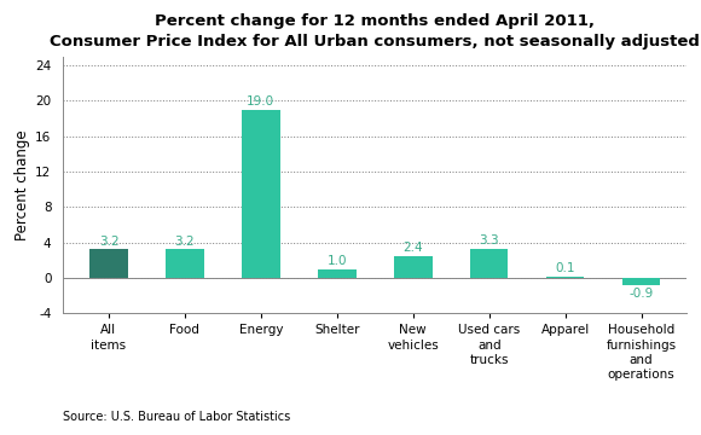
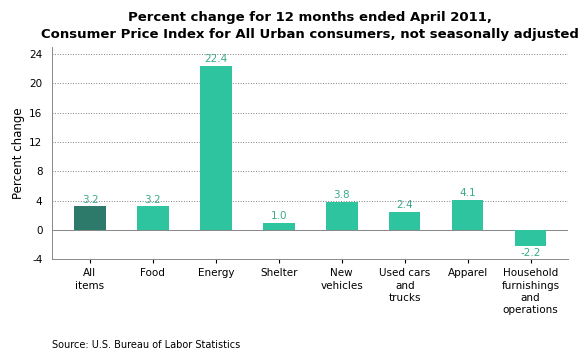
Energy: 19.0 -> 22.4
New vehicles: 2.4 -> 3.8
Used cars and trucks: 3.3 -> 2.4
Apparel: 0.1 -> 4.1
Household furnishings and operations: -0.9 -> -2.2
